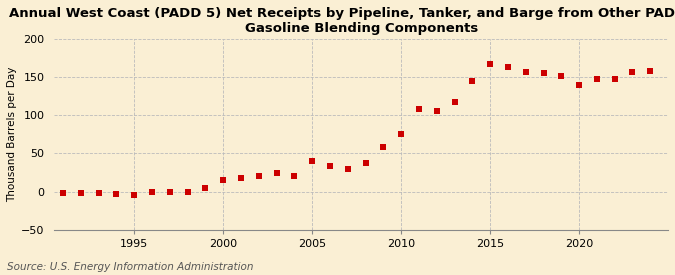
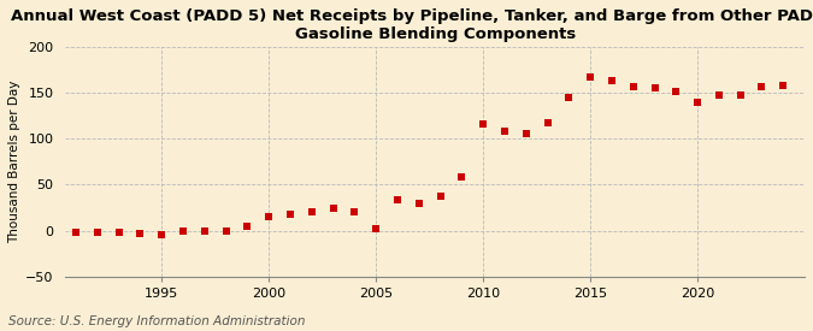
2005: 40 -> 2
2010: 75 -> 116
